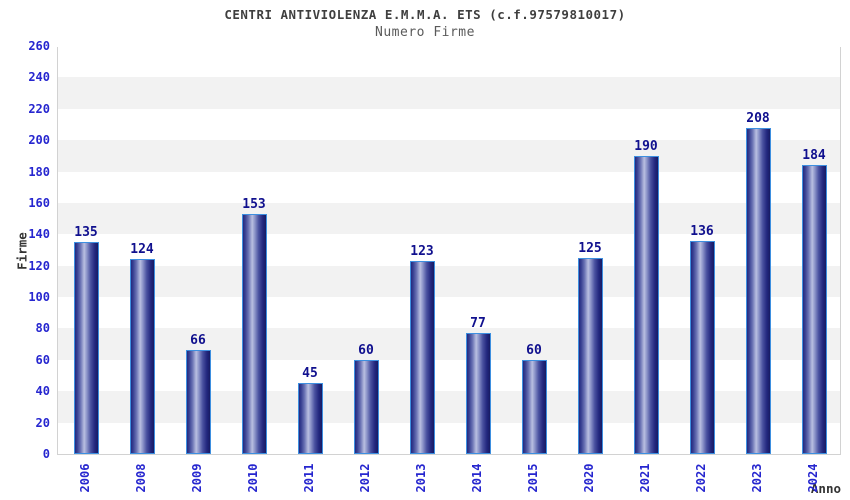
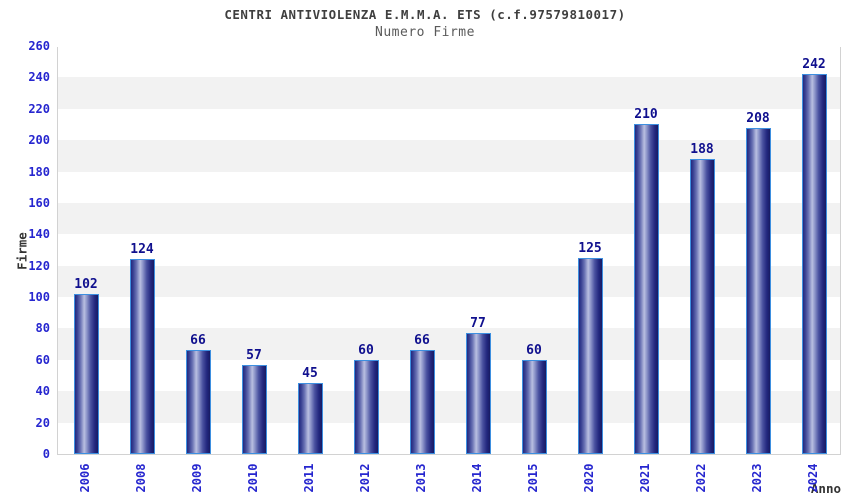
2006: 135 -> 102
2010: 153 -> 57
2013: 123 -> 66
2021: 190 -> 210
2022: 136 -> 188
2024: 184 -> 242
